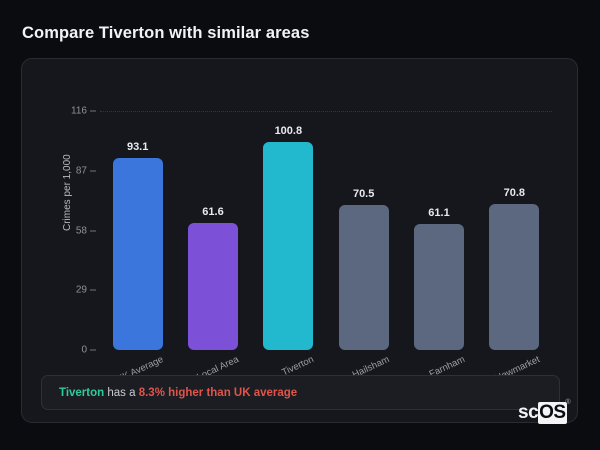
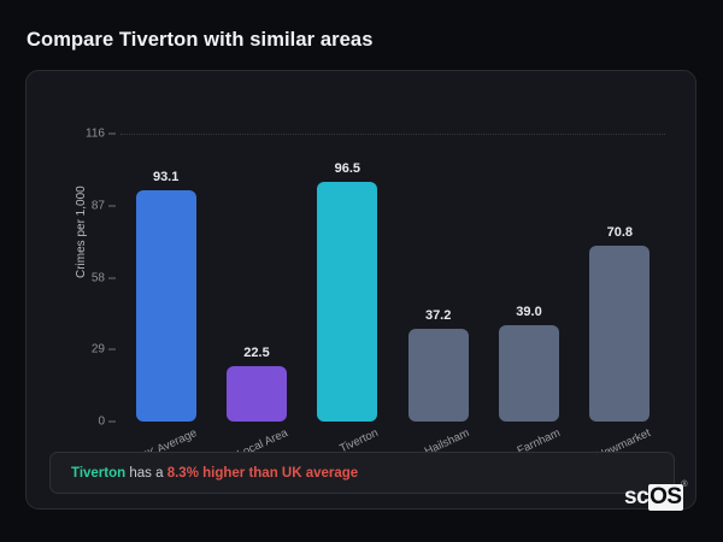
Local Area: 61.6 -> 22.5
Tiverton: 100.8 -> 96.5
Hailsham: 70.5 -> 37.2
Farnham: 61.1 -> 39.0
